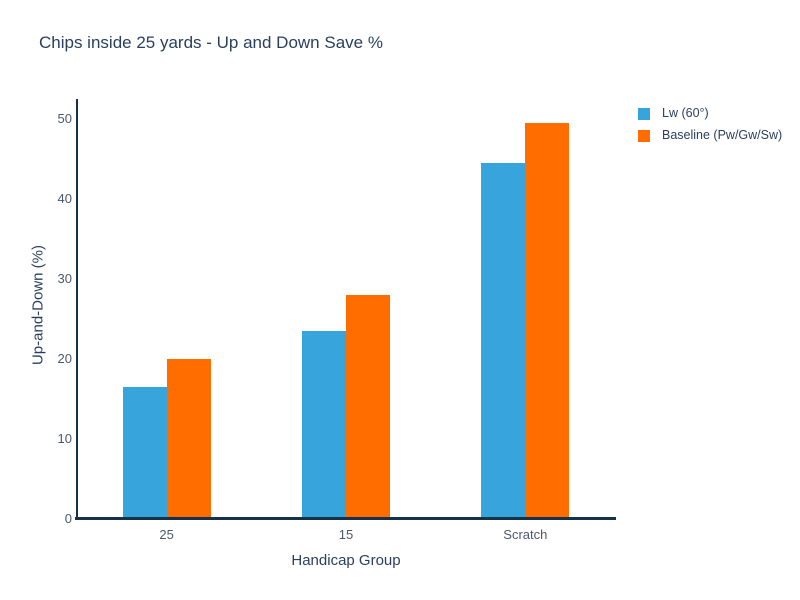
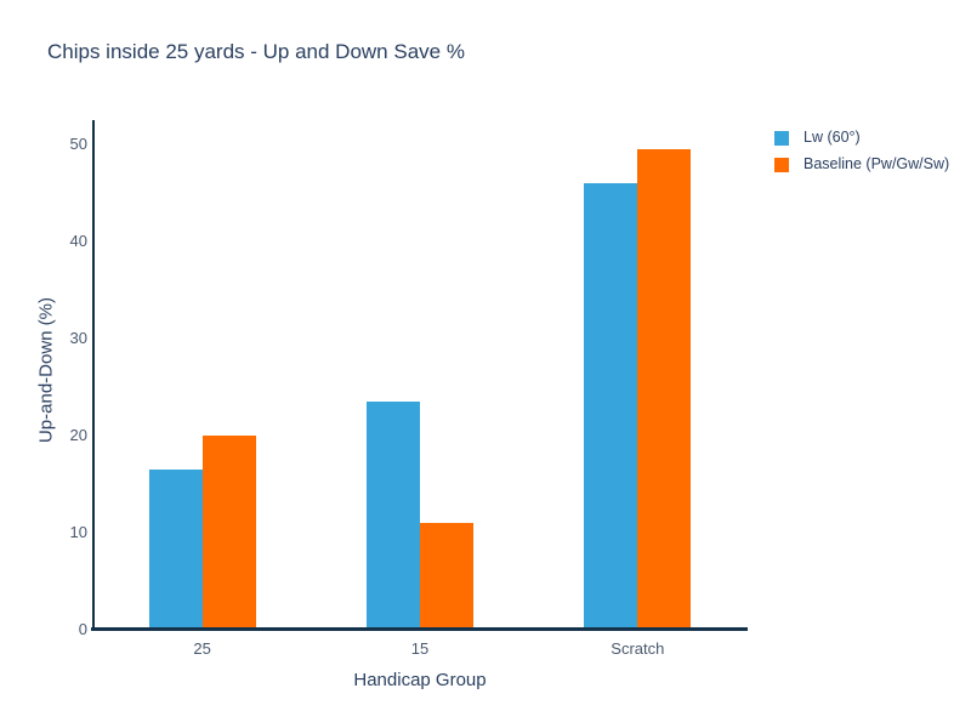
Baseline (Pw/Gw/Sw)/15: 28 -> 11
Lw (60°)/Scratch: 44 -> 46
